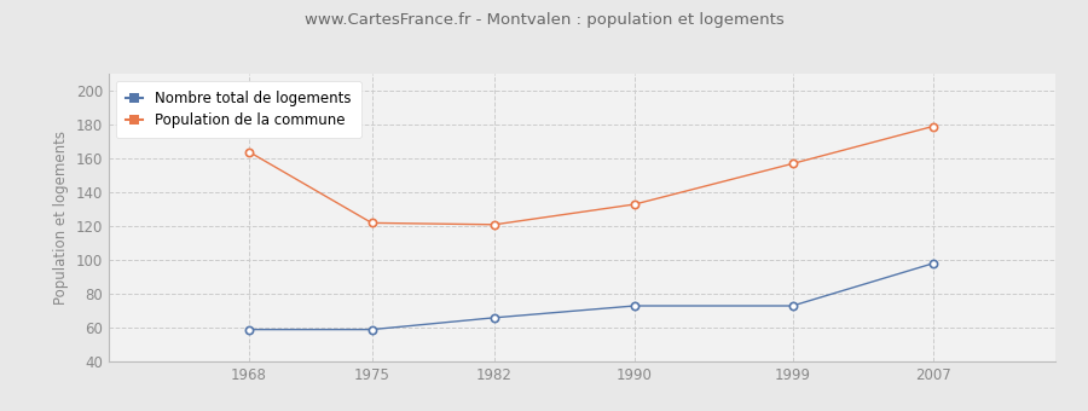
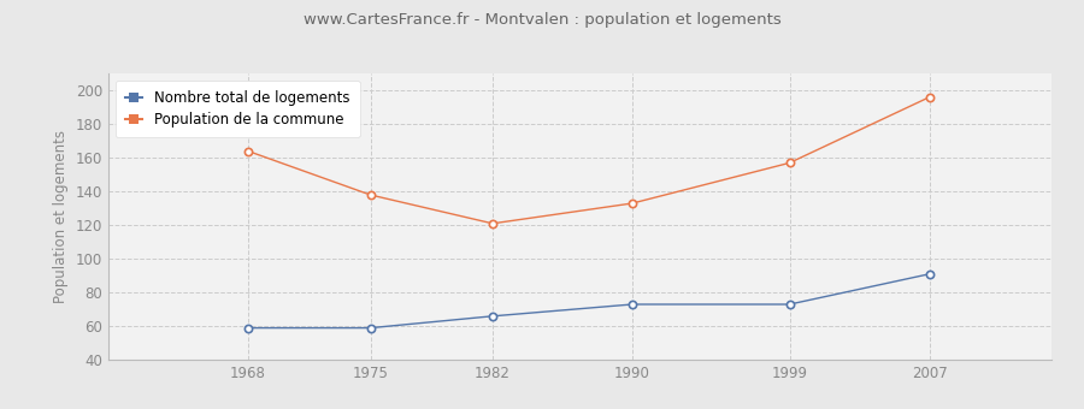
Population de la commune/1975: 122 -> 138
Nombre total de logements/2007: 98 -> 91
Population de la commune/2007: 179 -> 196
